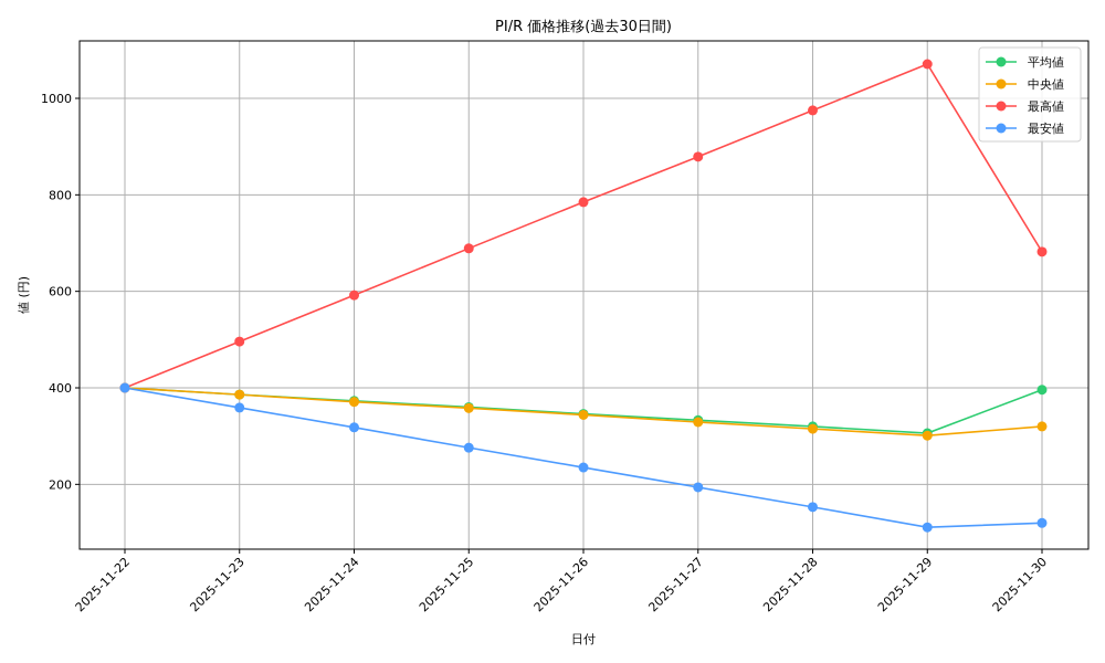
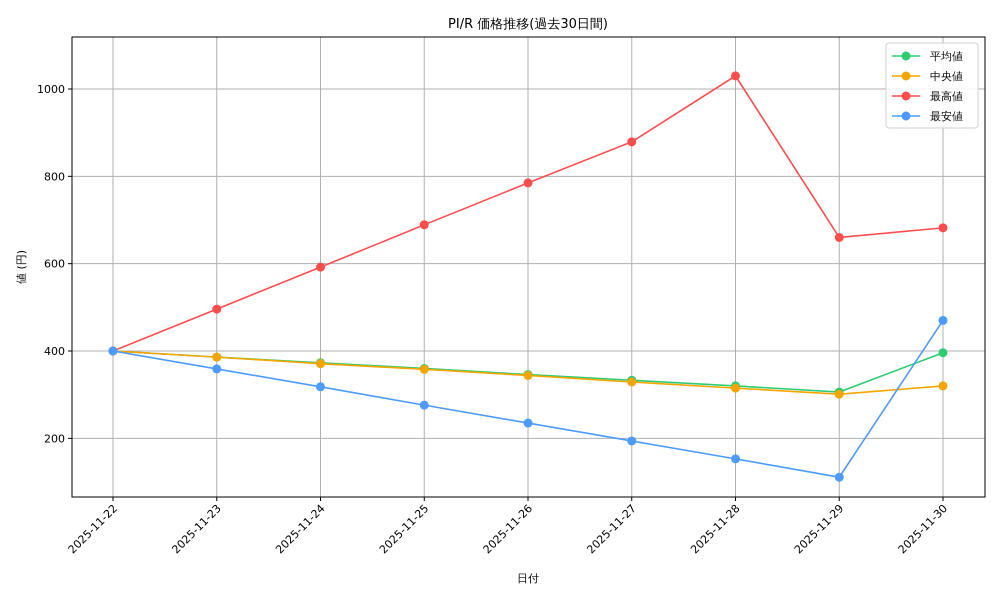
最高値/2025-11-28: 980 -> 1030
最高値/2025-11-29: 1070 -> 660
最安値/2025-11-30: 120 -> 470
